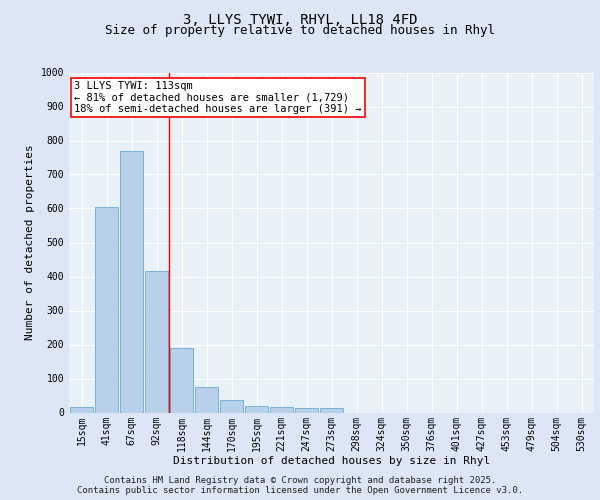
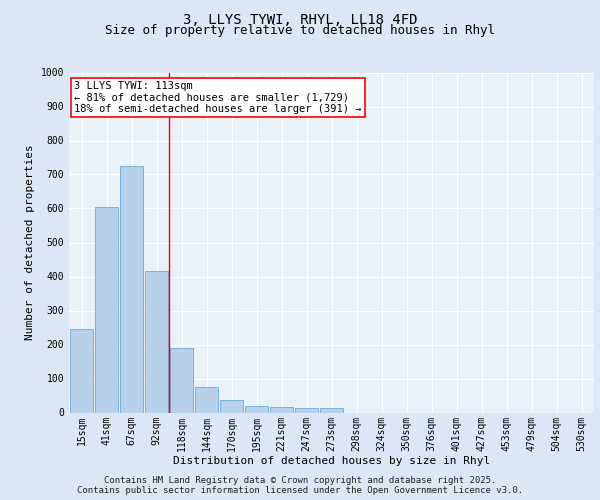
15sqm: 15 -> 245
67sqm: 770 -> 725
